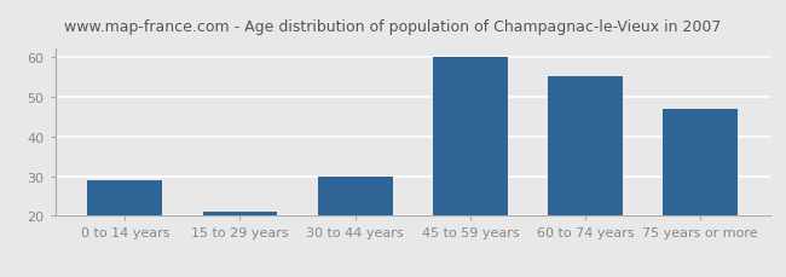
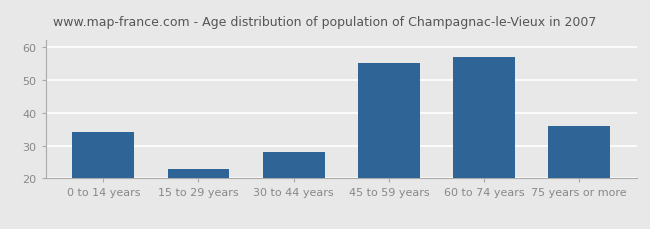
0 to 14 years: 29 -> 34
15 to 29 years: 21 -> 23
30 to 44 years: 30 -> 28
45 to 59 years: 60 -> 55
60 to 74 years: 55 -> 57
75 years or more: 47 -> 36
